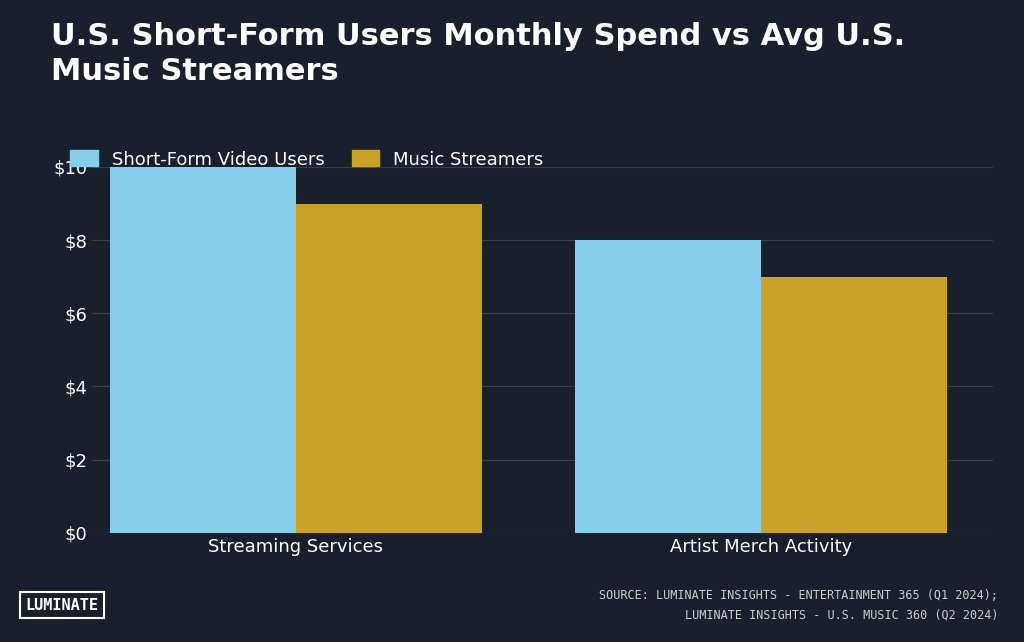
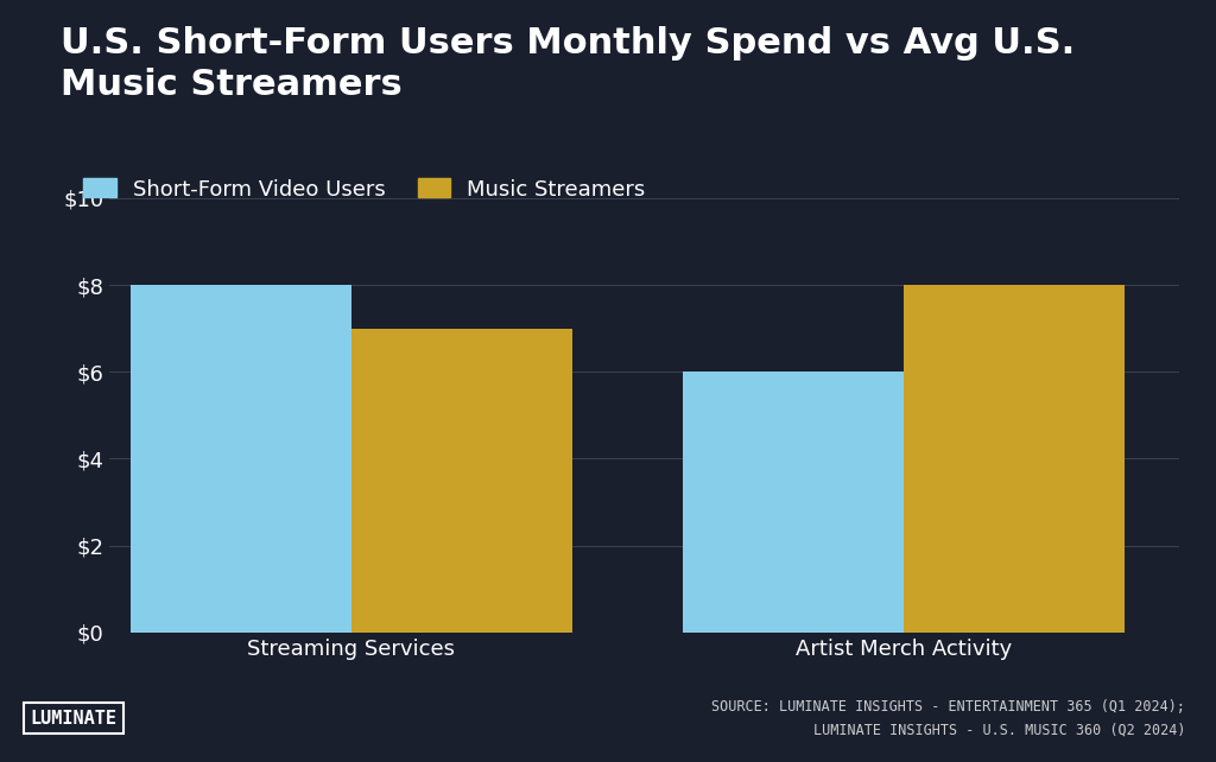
Short-Form Video Users/Streaming Services: $10 -> $8
Music Streamers/Streaming Services: $9 -> $7
Short-Form Video Users/Artist Merch Activity: $8 -> $6
Music Streamers/Artist Merch Activity: $7 -> $8
